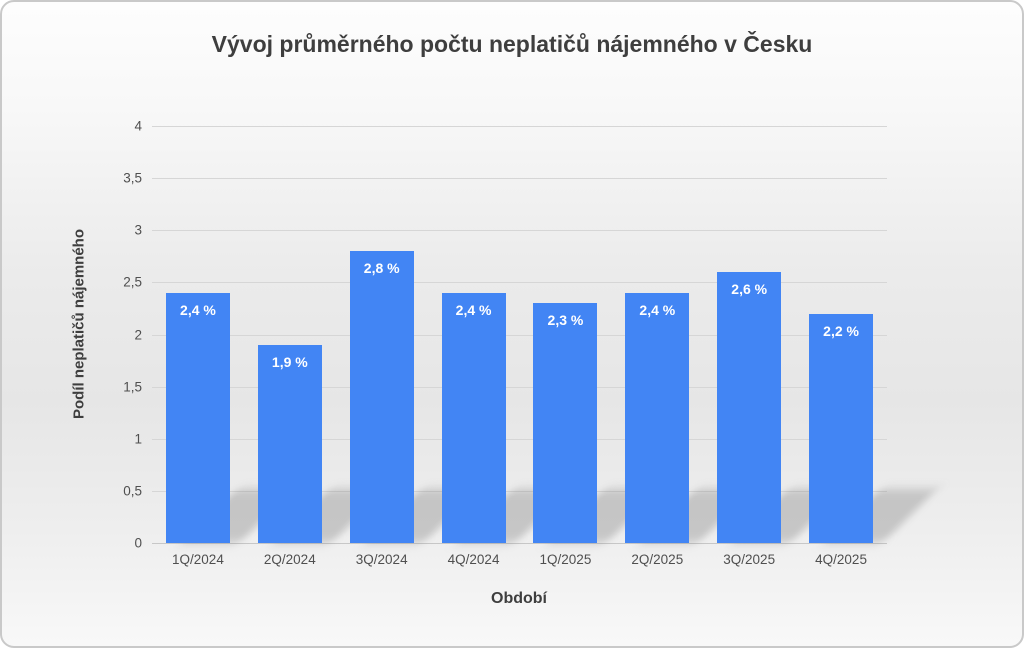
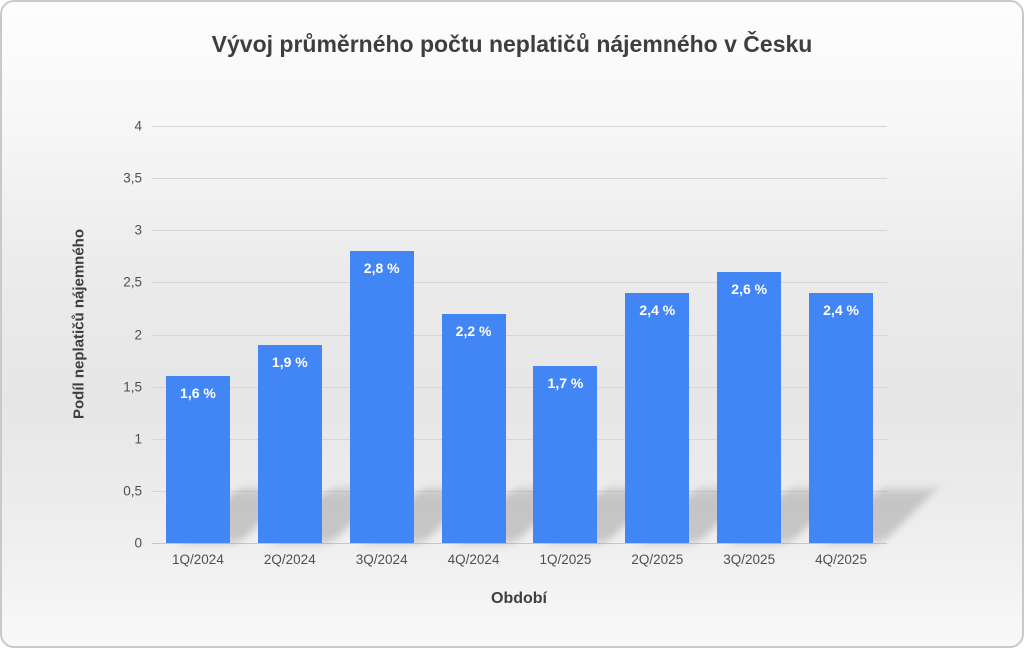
1Q/2024: 2,4 -> 1,6
4Q/2024: 2,4 -> 2,2
1Q/2025: 2,3 -> 1,7
4Q/2025: 2,2 -> 2,4
